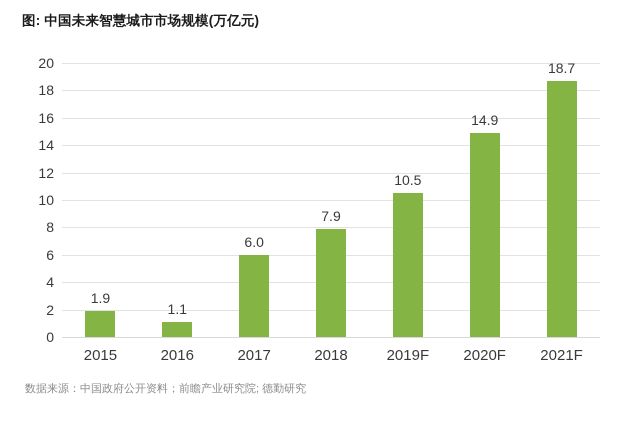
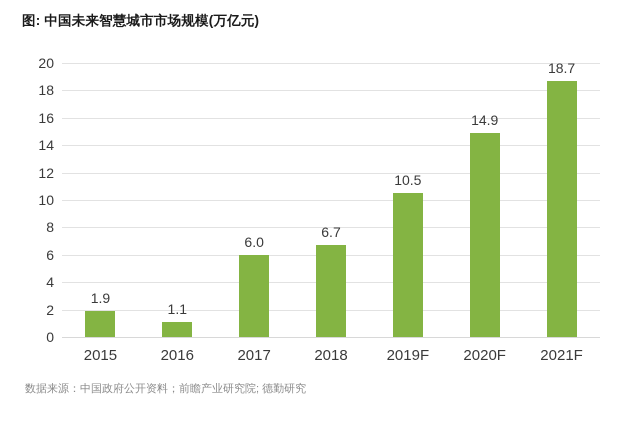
2018: 7.9 -> 6.7
